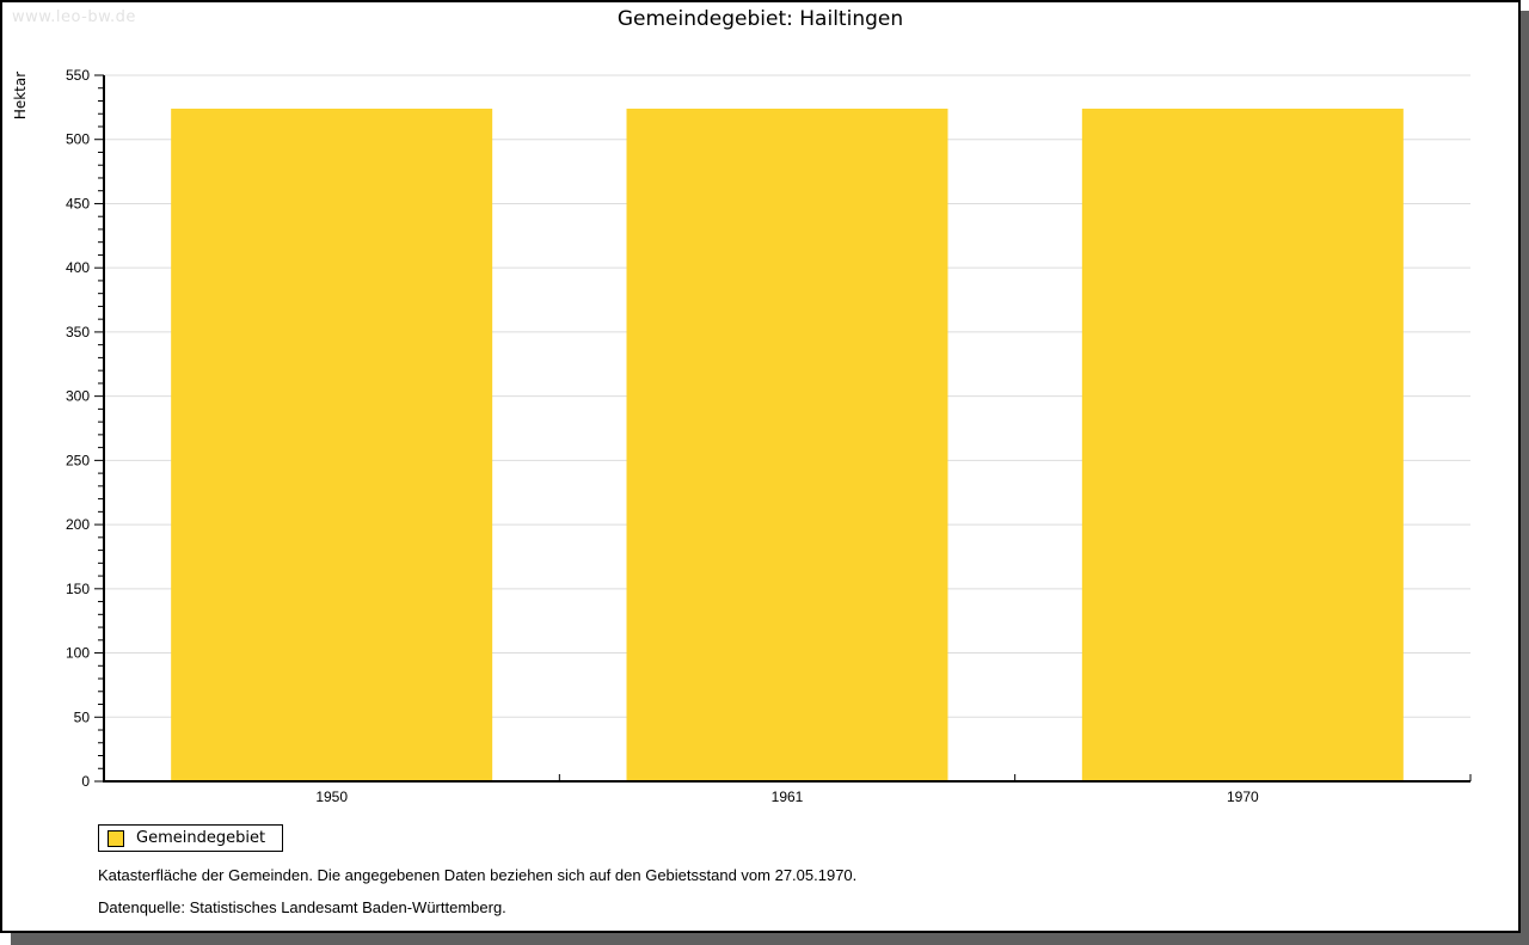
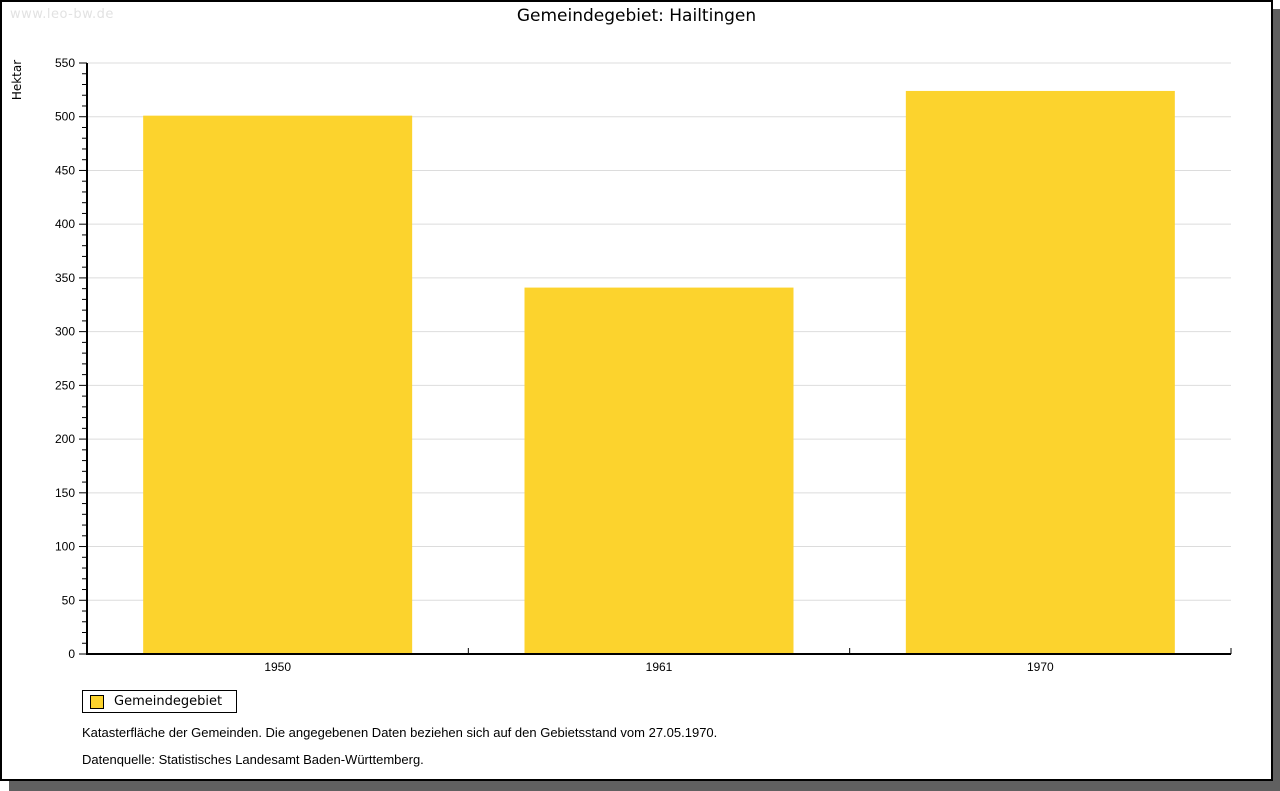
1950: 524 -> 501
1961: 524 -> 341
